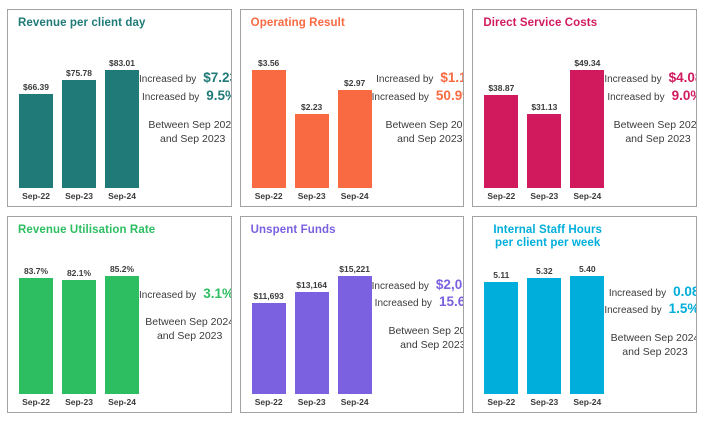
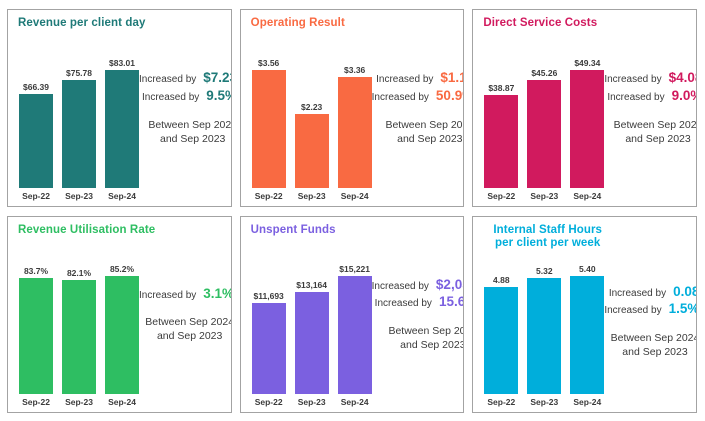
Operating Result/Sep-24: $2.97 -> $3.36
Direct Service Costs/Sep-23: $31.13 -> $45.26
Internal Staff Hours per client per week/Sep-22: 5.11 -> 4.88
